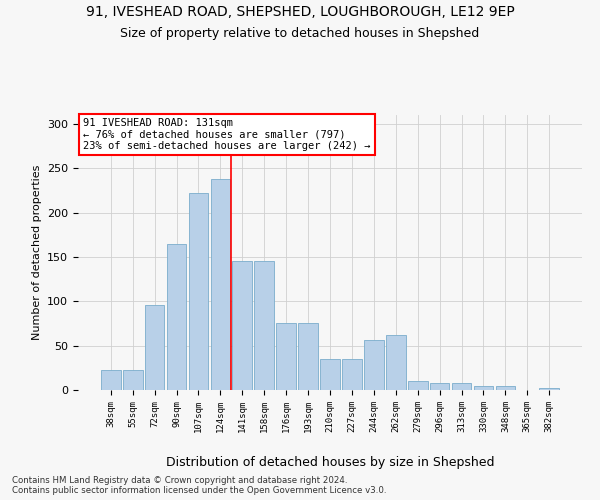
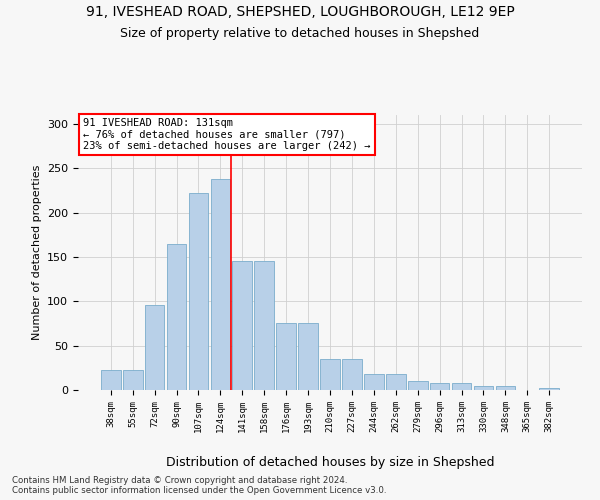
244sqm: 56 -> 18
262sqm: 62 -> 18
